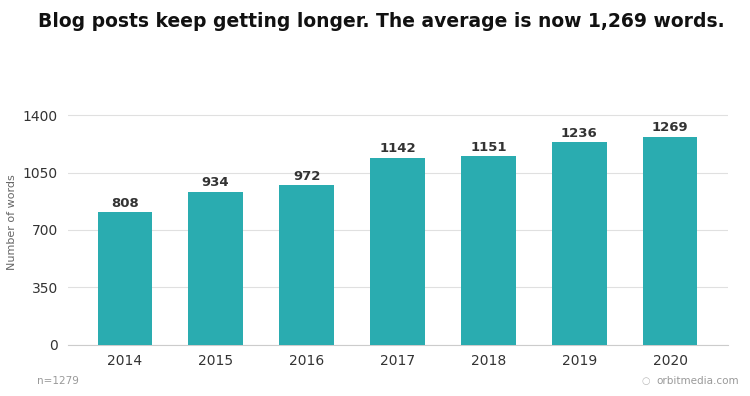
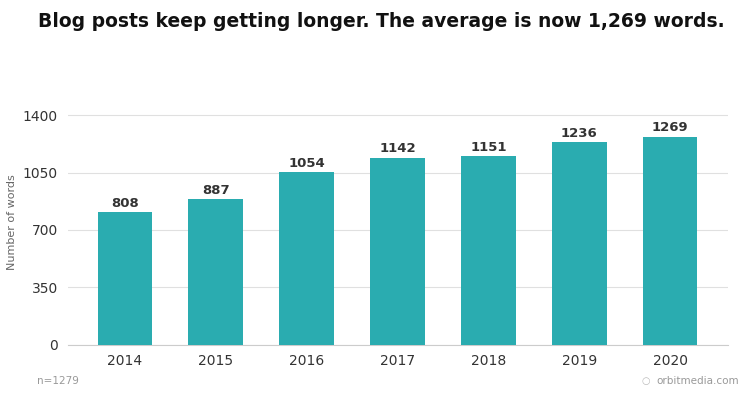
2015: 934 -> 887
2016: 972 -> 1054
